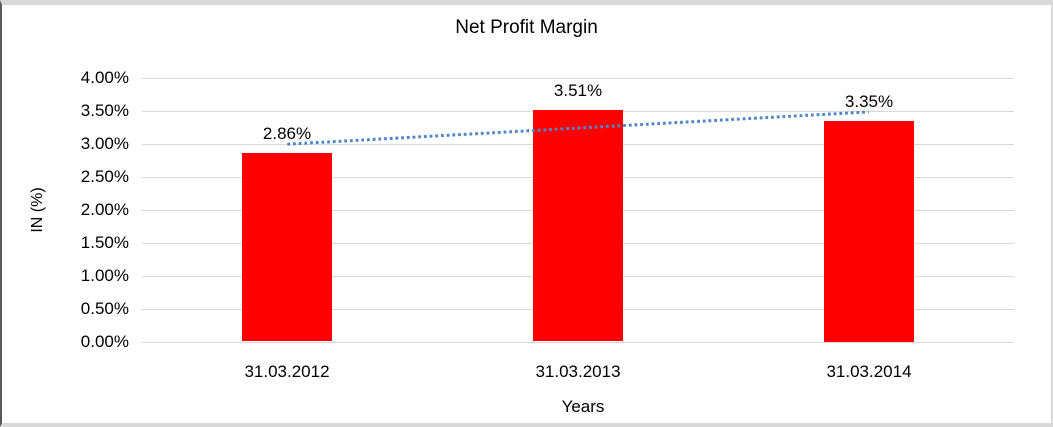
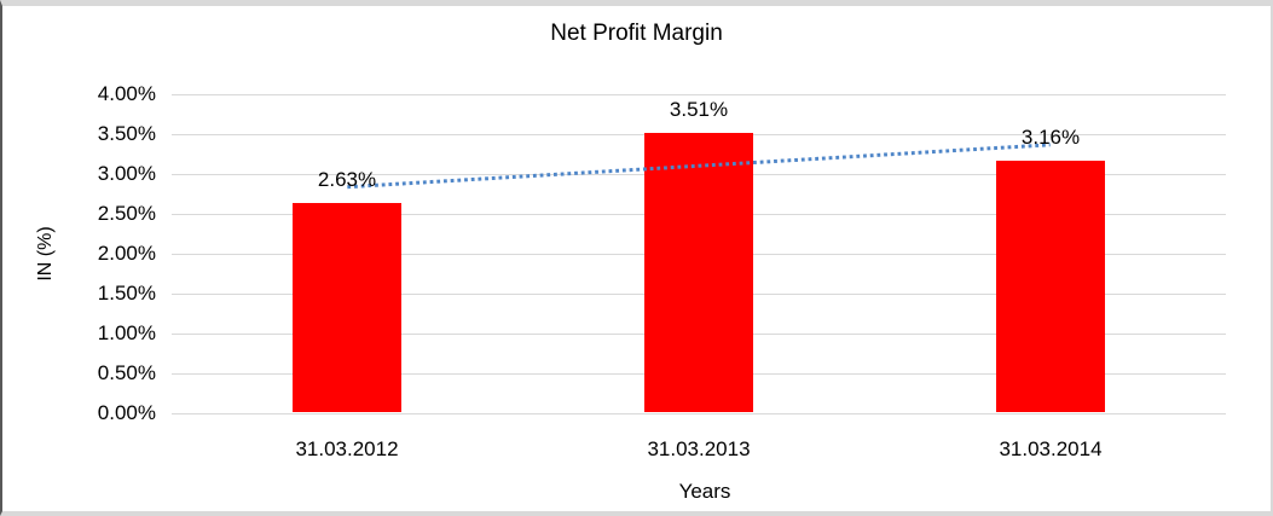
31.03.2012: 2.86% -> 2.63%
31.03.2014: 3.35% -> 3.16%
